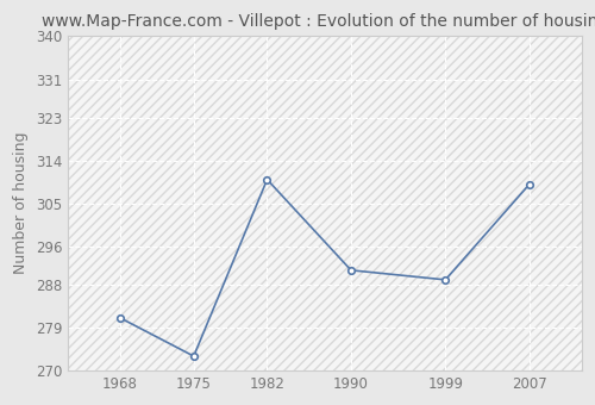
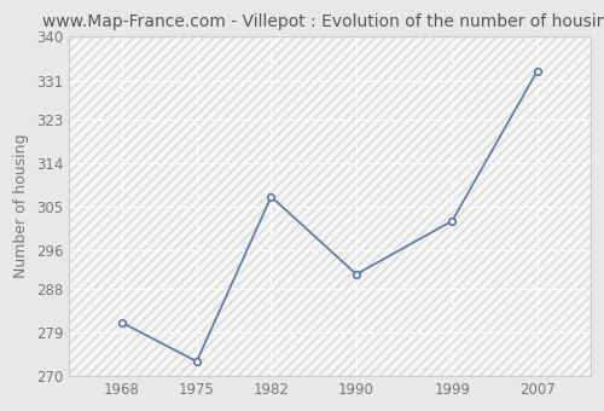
1982: 310 -> 307
1999: 289 -> 302
2007: 309 -> 333
